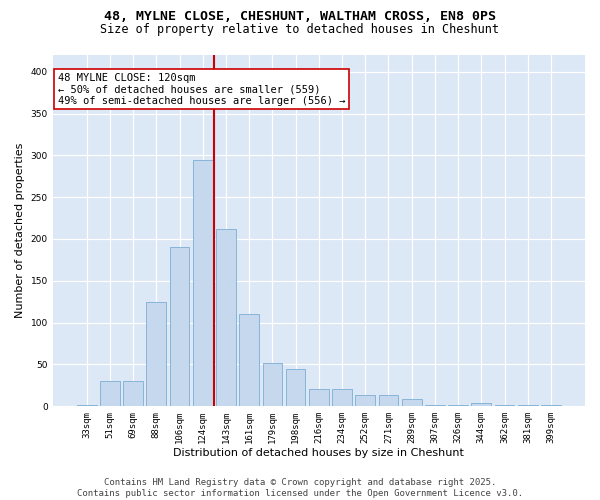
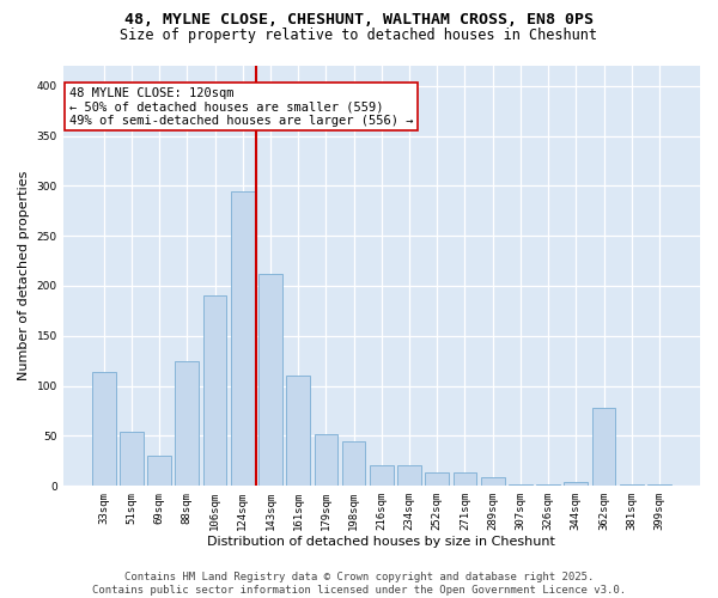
33sqm: 2 -> 114
51sqm: 30 -> 54
362sqm: 2 -> 78
